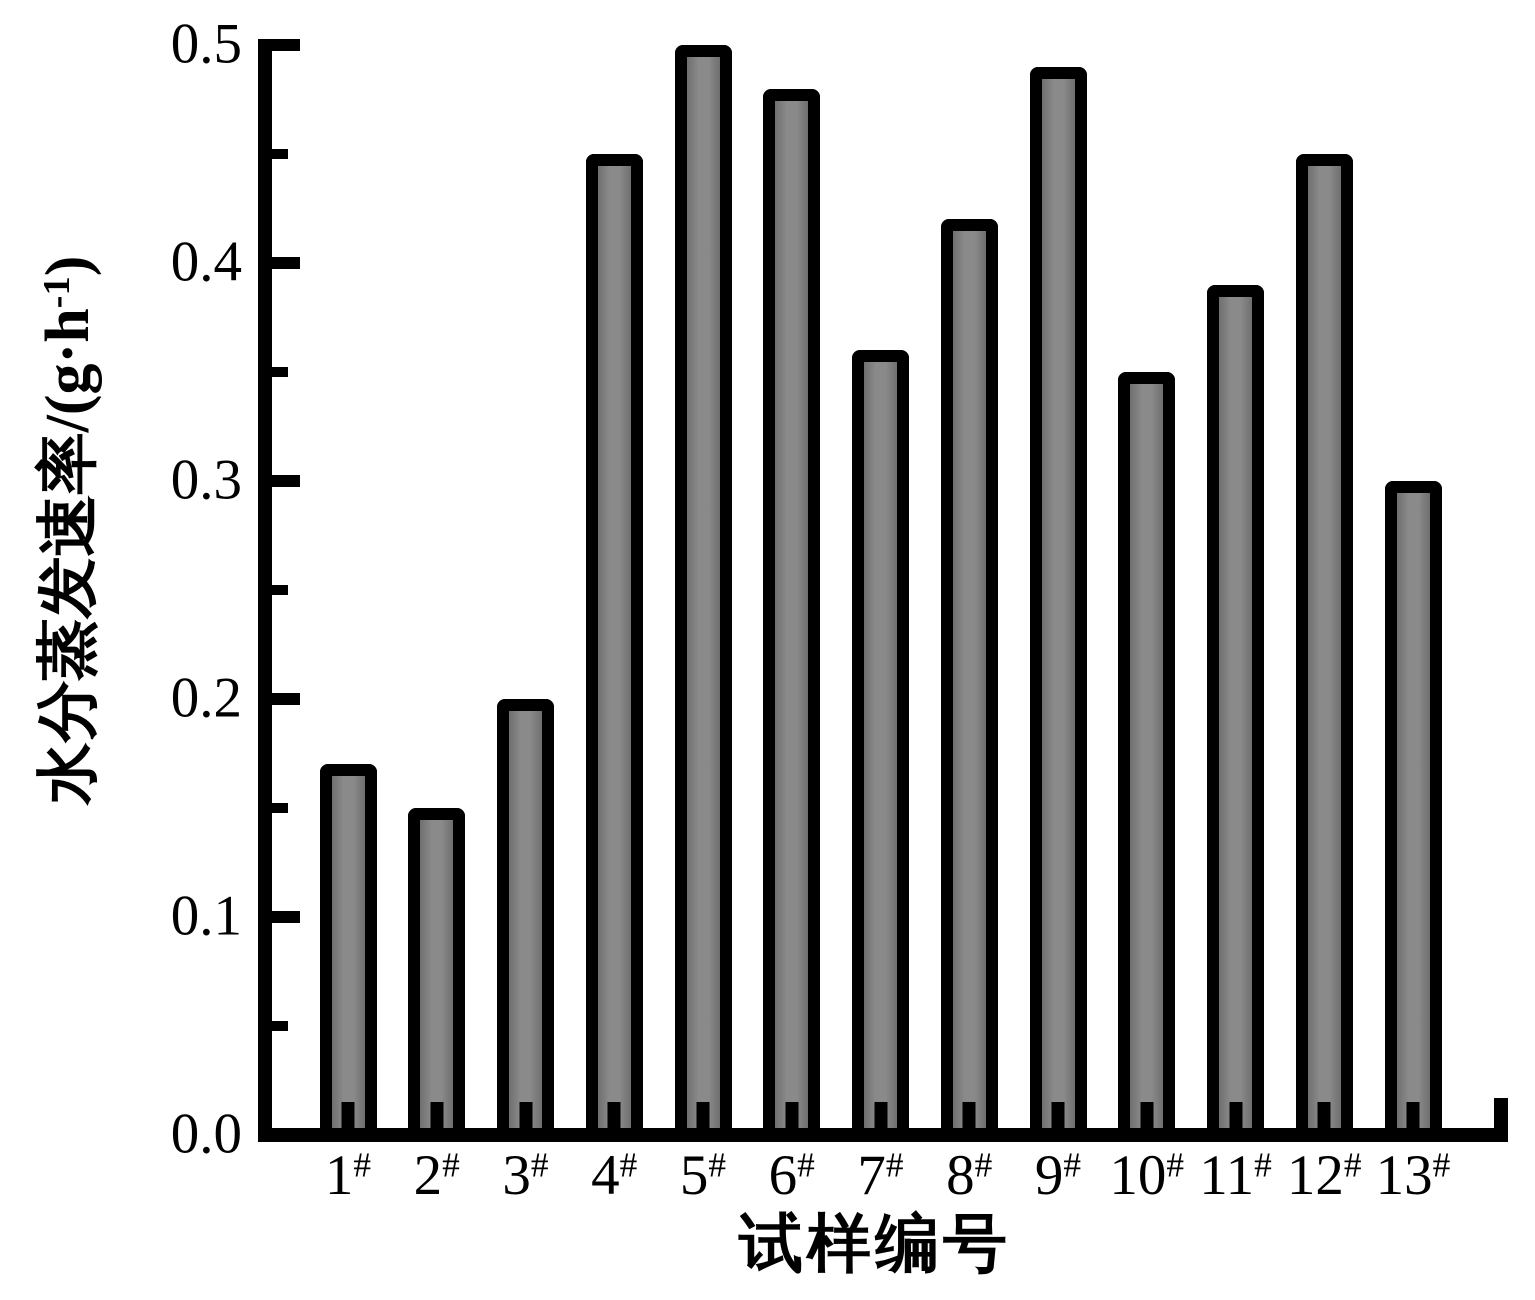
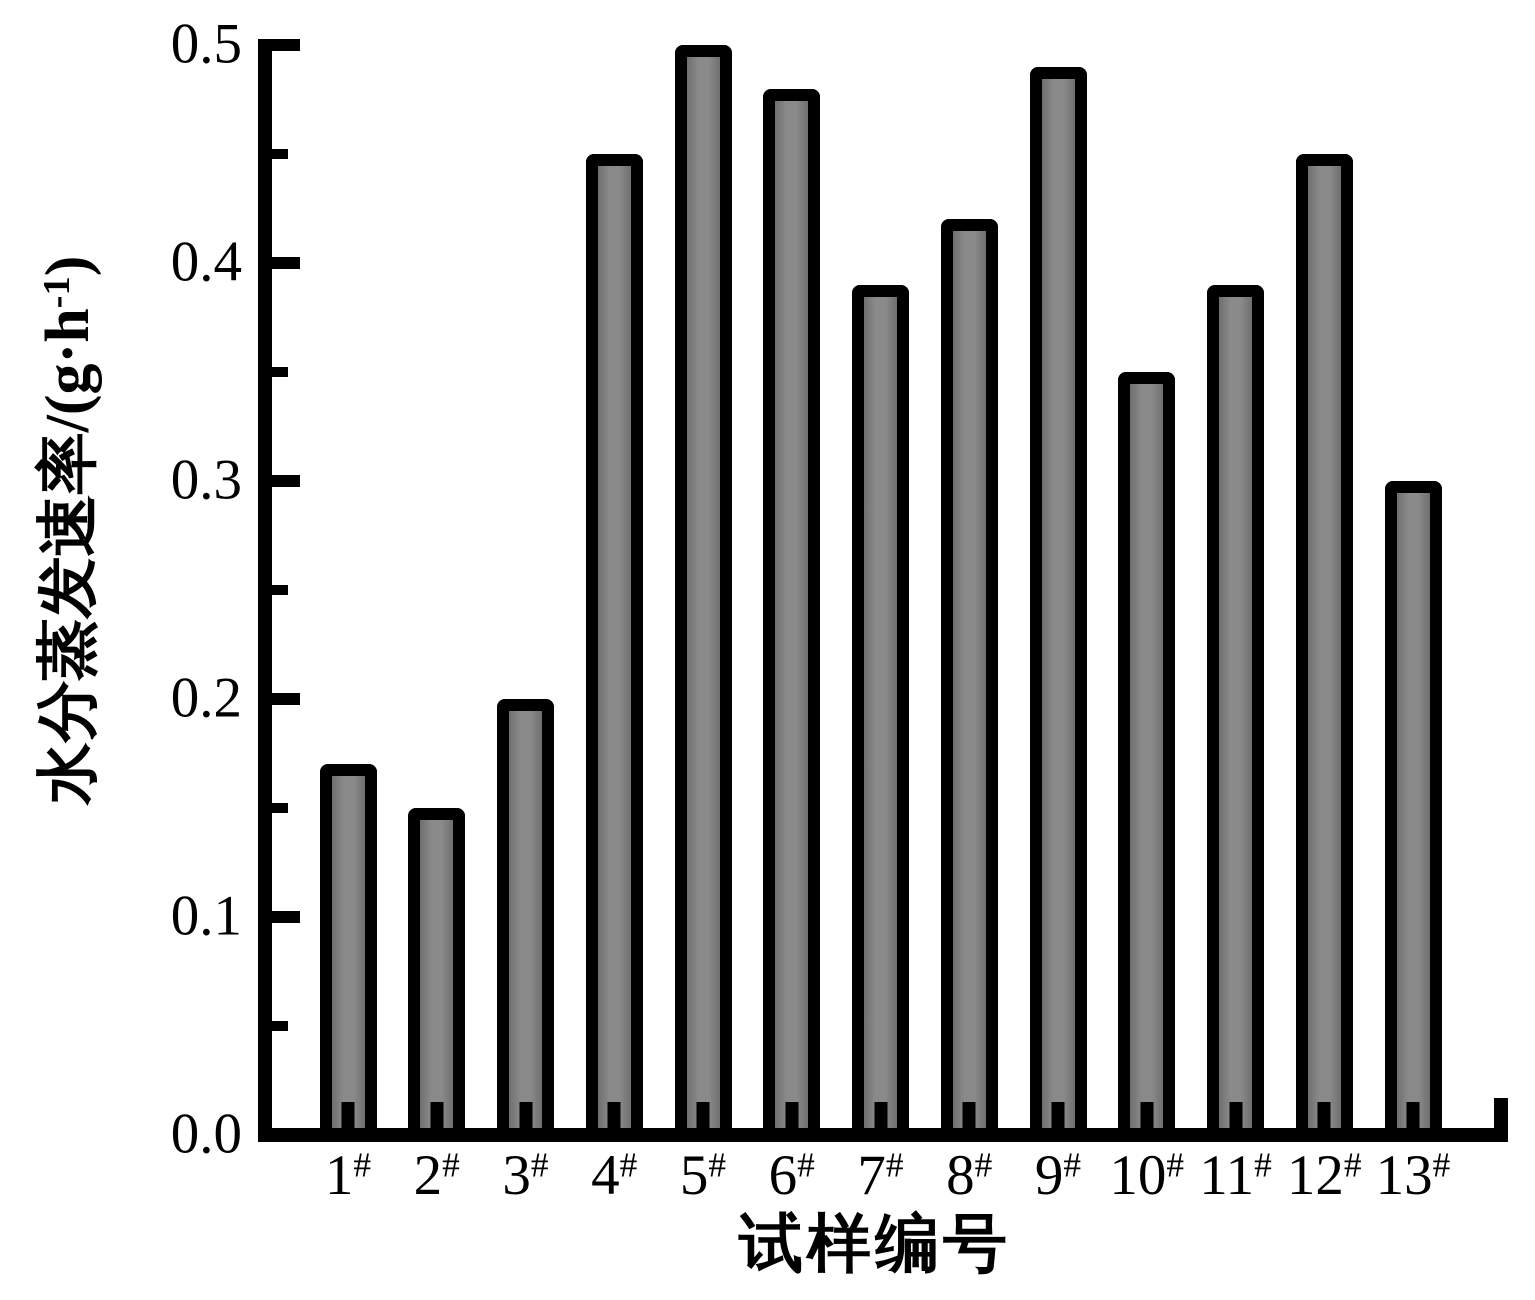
7: 0.36 -> 0.39
